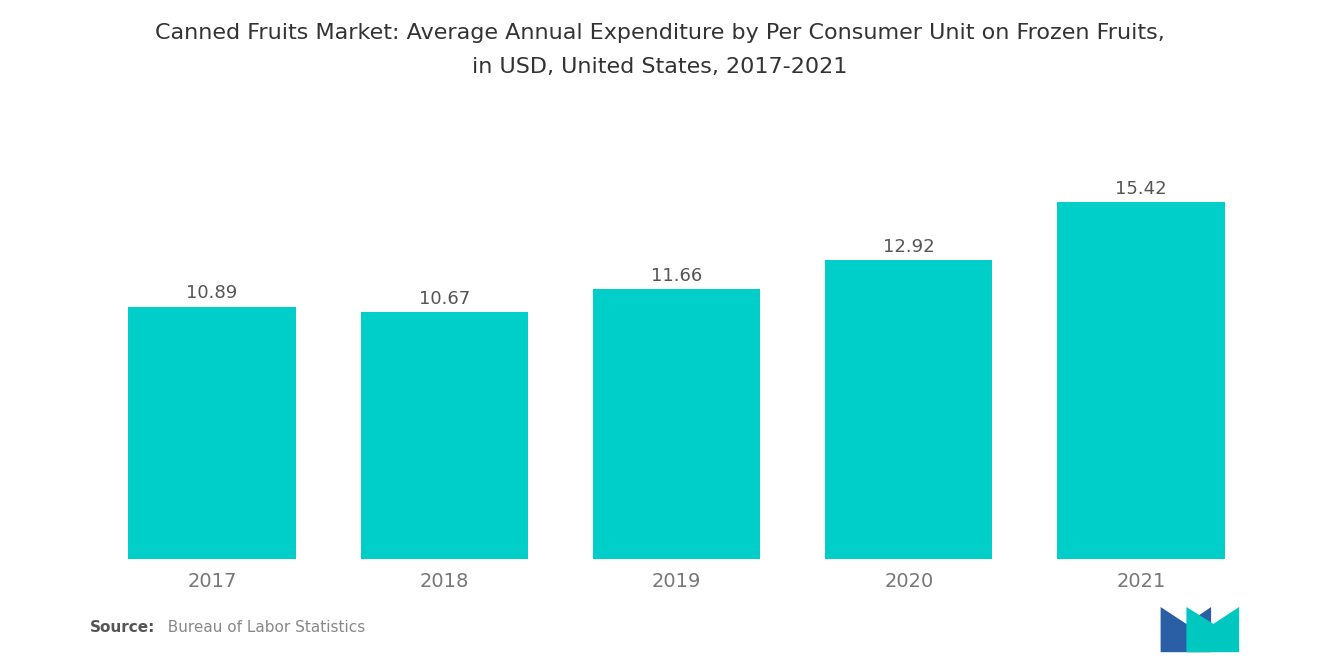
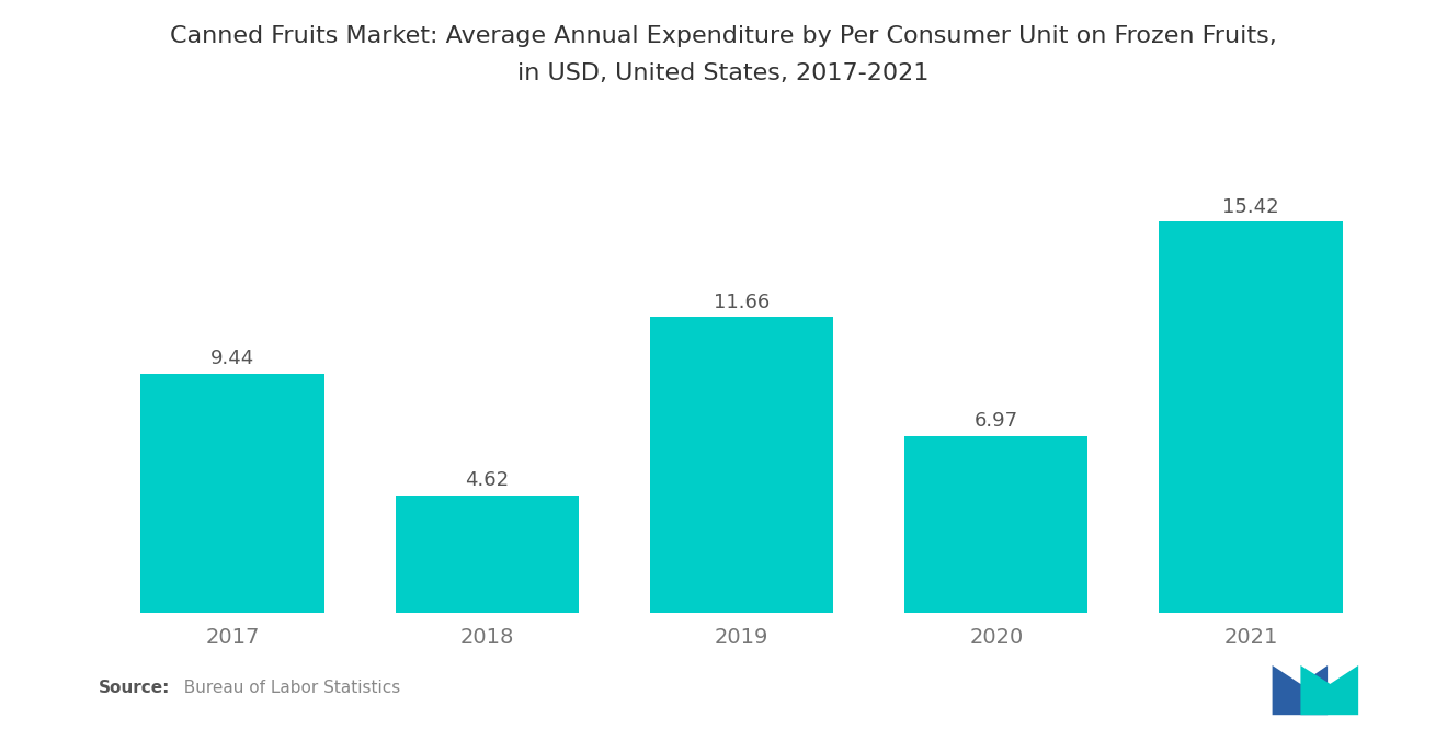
2017: 10.89 -> 9.44
2018: 10.67 -> 4.62
2020: 12.92 -> 6.97
